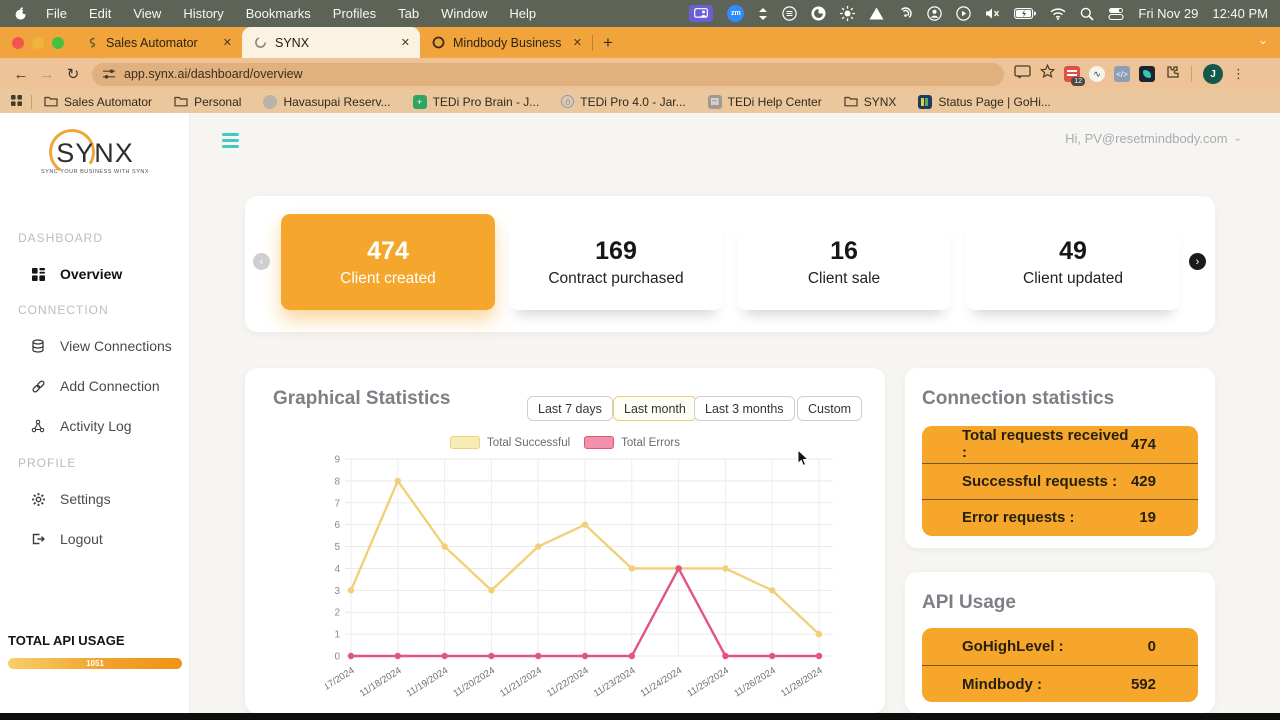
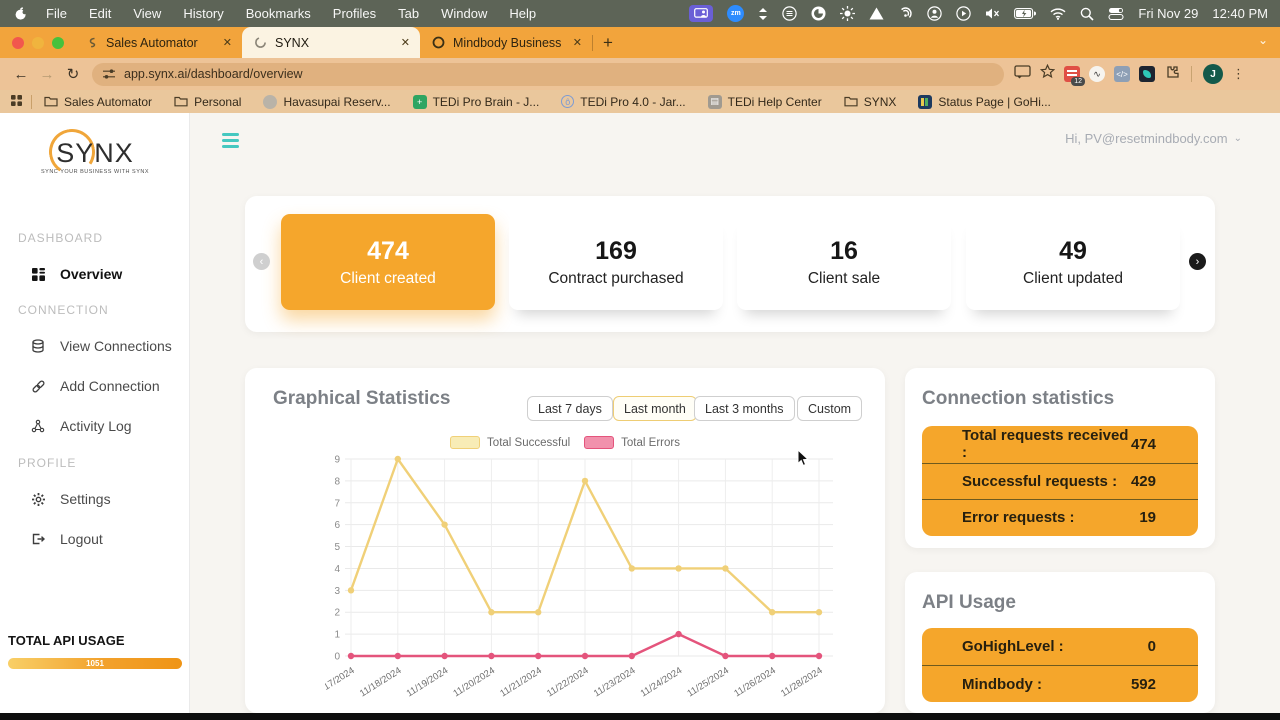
Total Successful/11/18/2024: 8 -> 9
Total Successful/11/19/2024: 5 -> 6
Total Successful/11/20/2024: 3 -> 2
Total Successful/11/21/2024: 5 -> 2
Total Successful/11/22/2024: 6 -> 8
Total Errors/11/24/2024: 4 -> 1
Total Successful/11/26/2024: 3 -> 2
Total Successful/11/28/2024: 1 -> 2
